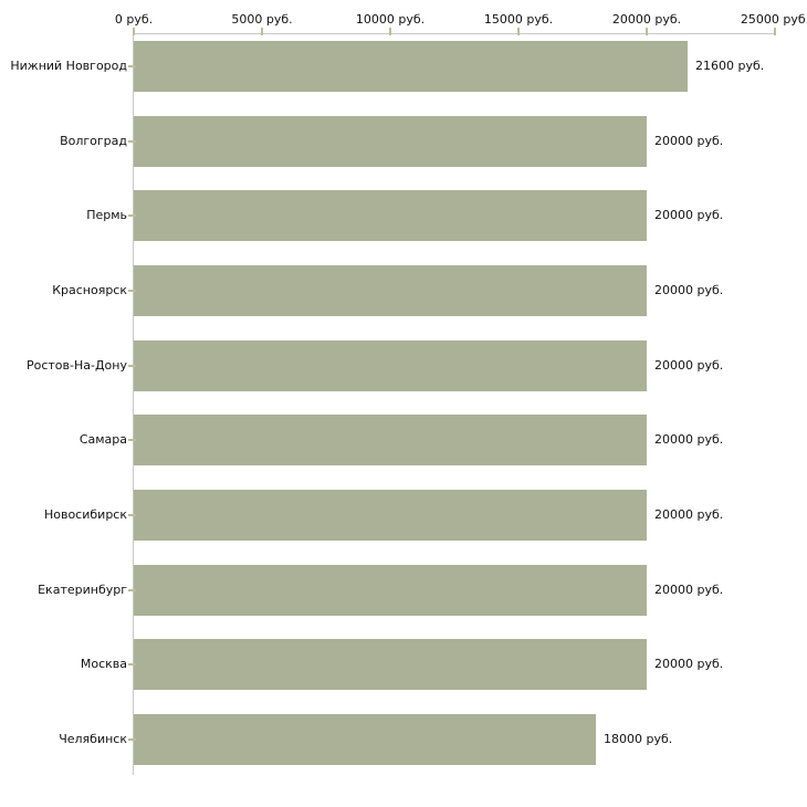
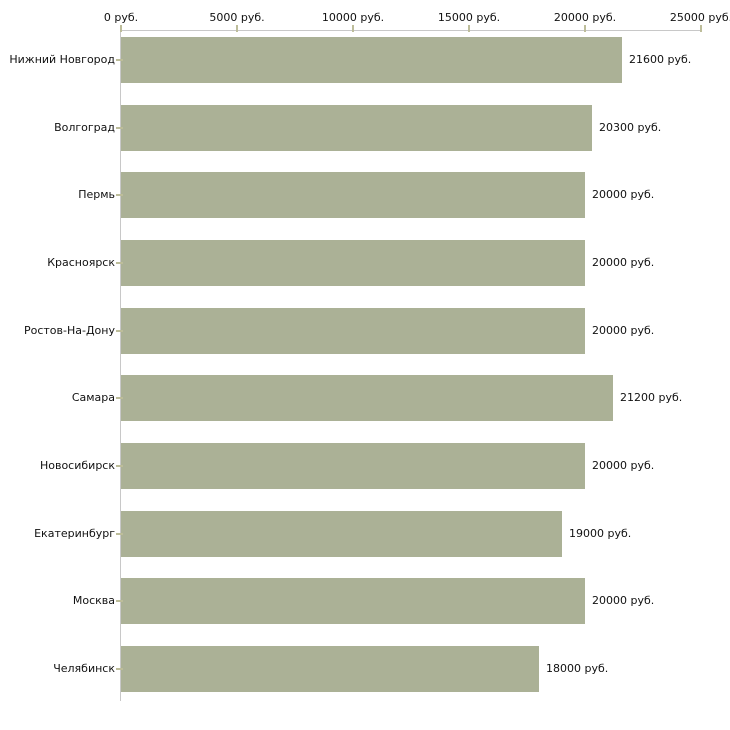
Волгоград: 20000 -> 20300
Самара: 20000 -> 21200
Екатеринбург: 20000 -> 19000
